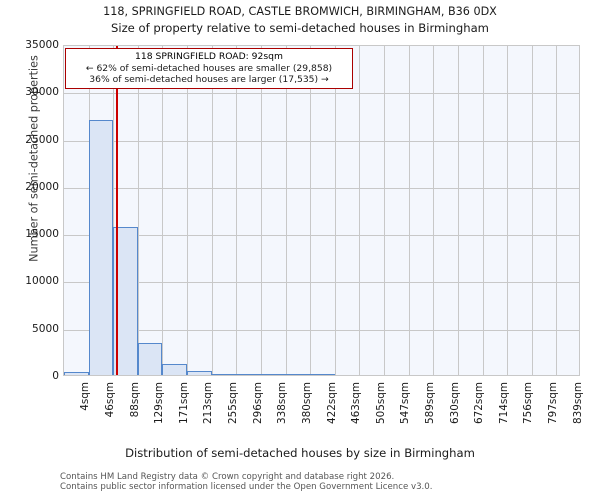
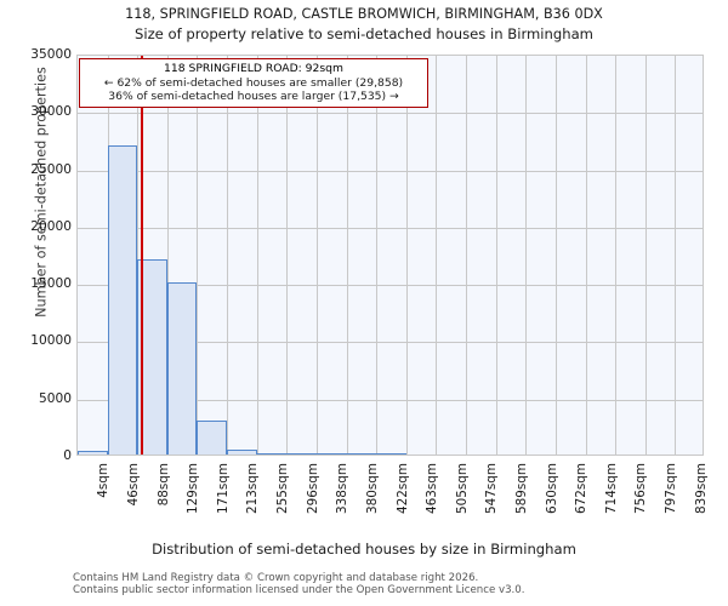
88sqm: 16000 -> 17000
129sqm: 3000 -> 15000
171sqm: 1000 -> 3000
